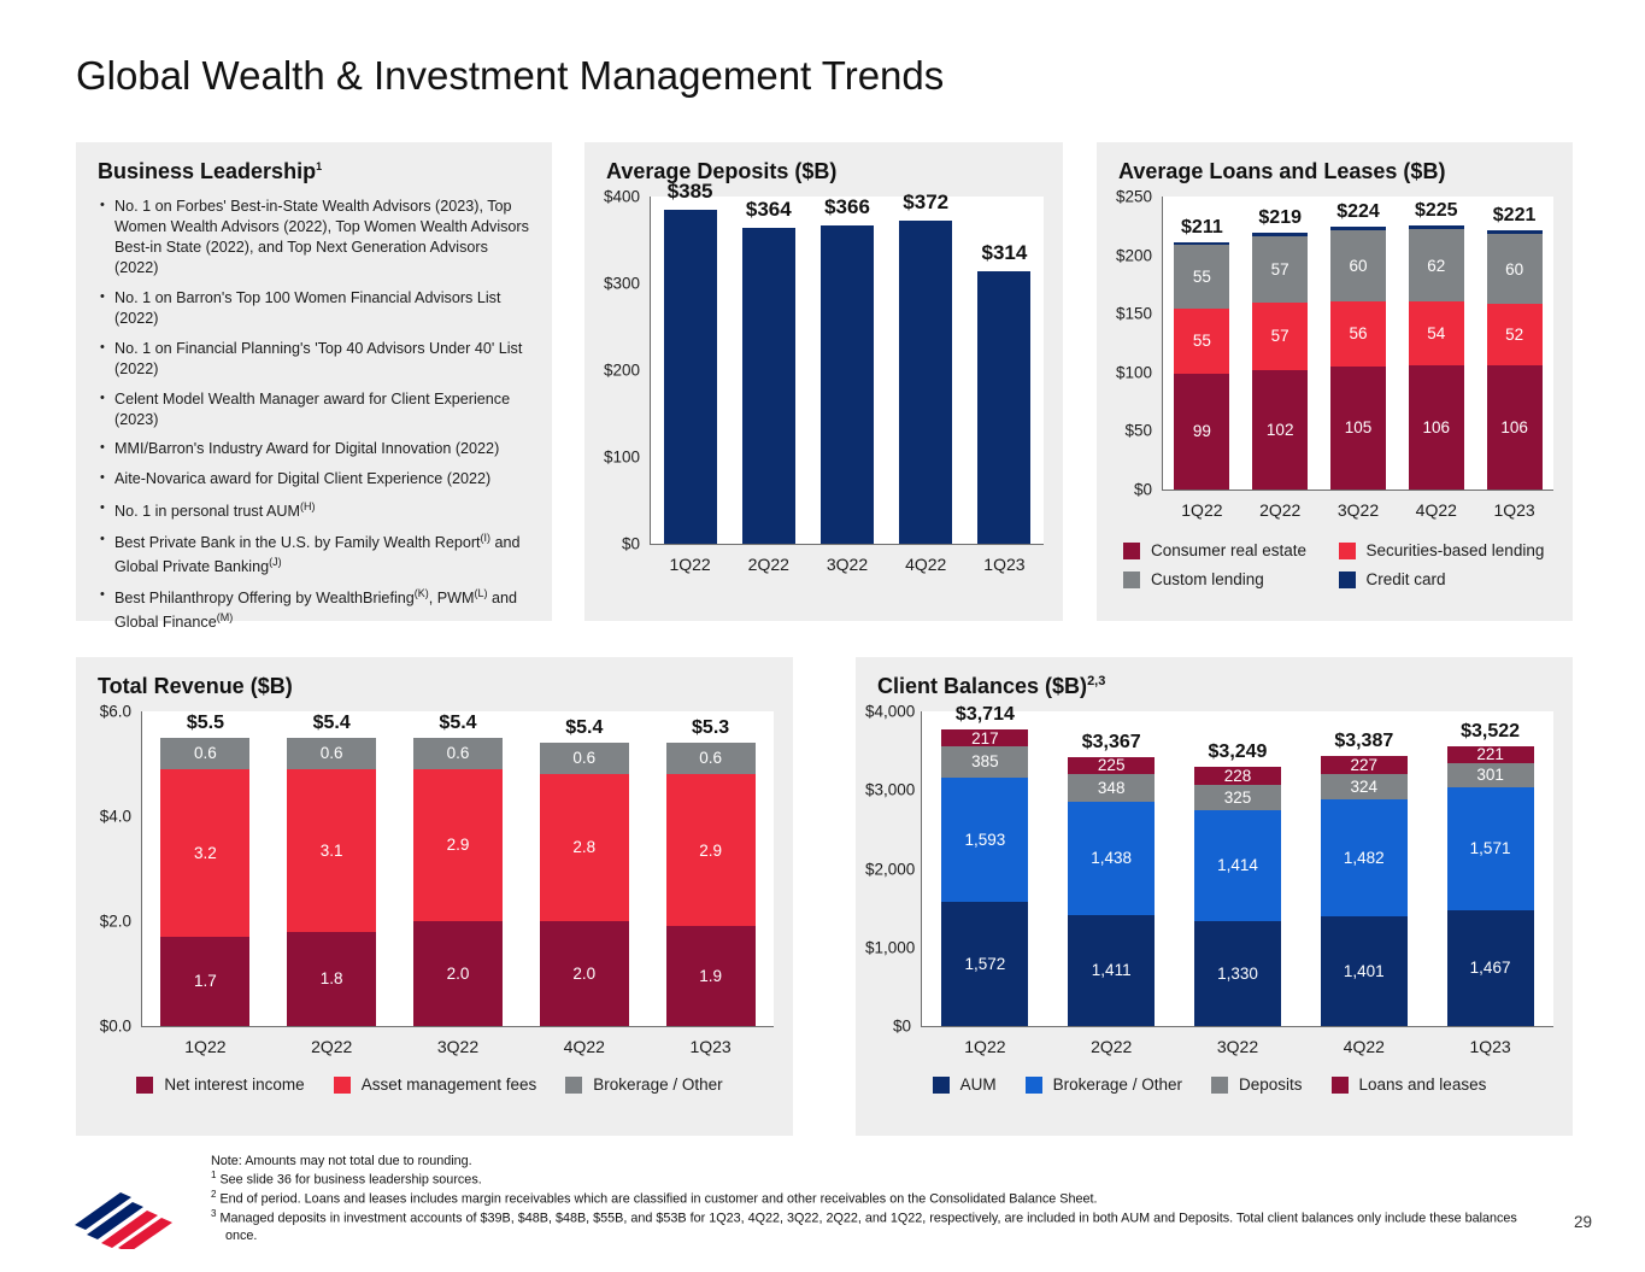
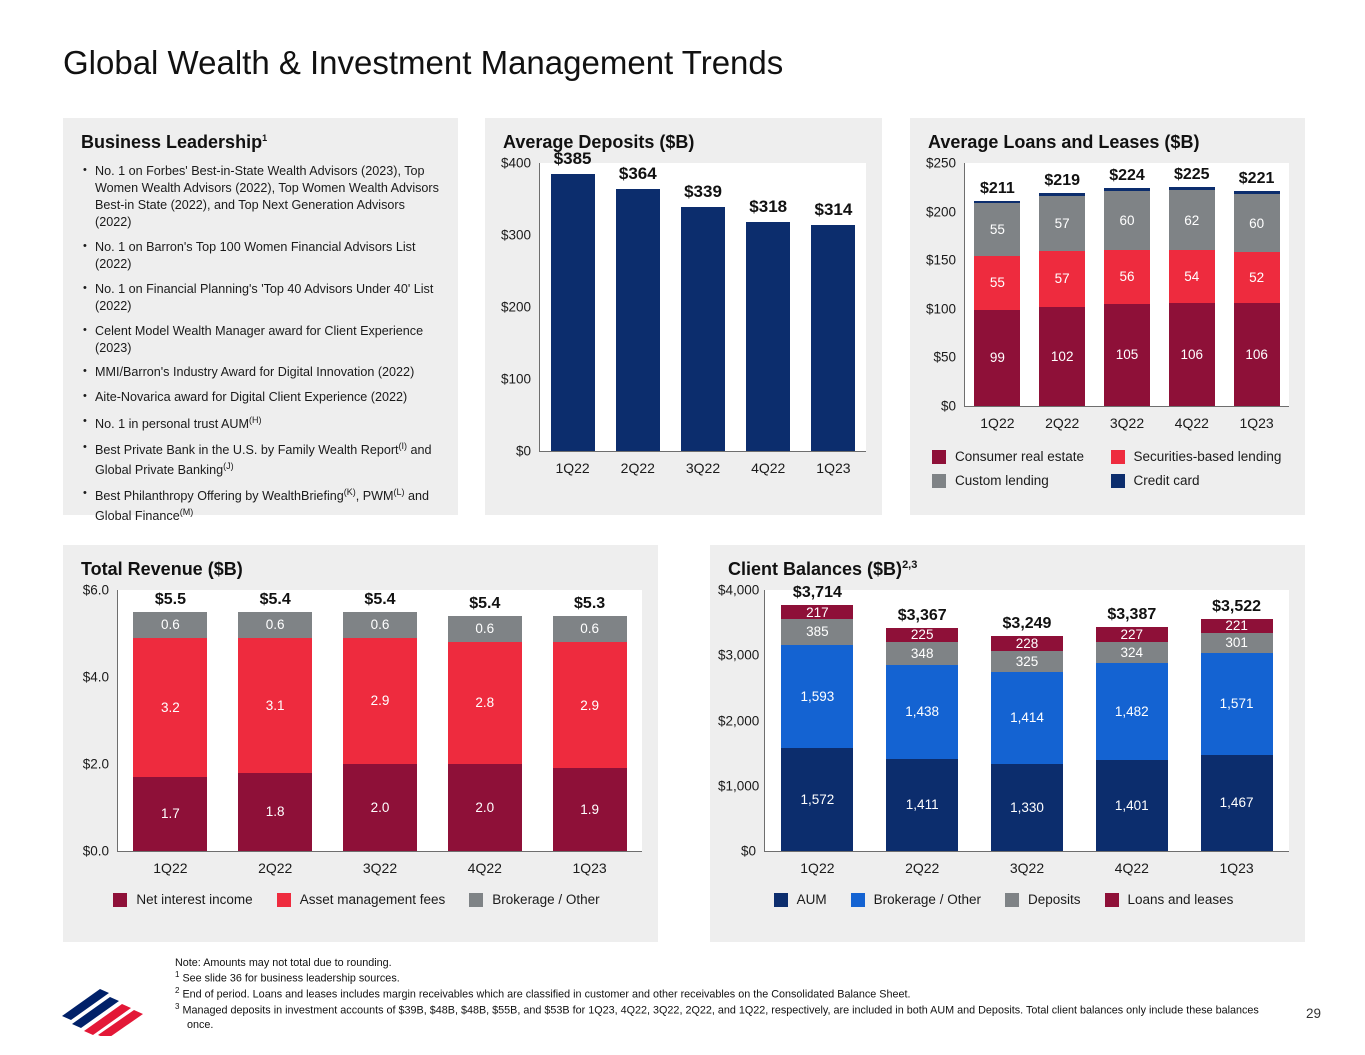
Average Deposits ($B)/3Q22: $366 -> $339
Average Deposits ($B)/4Q22: $372 -> $318
